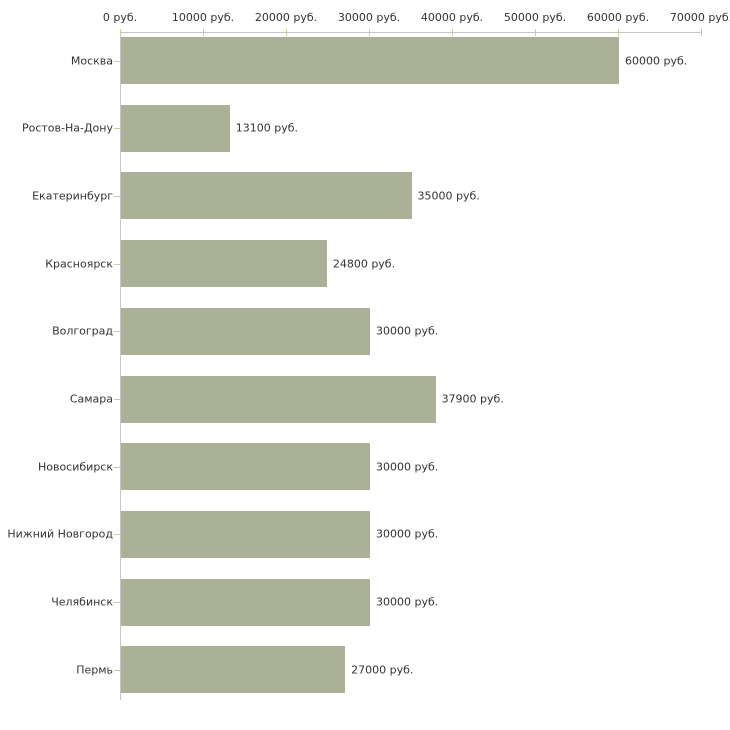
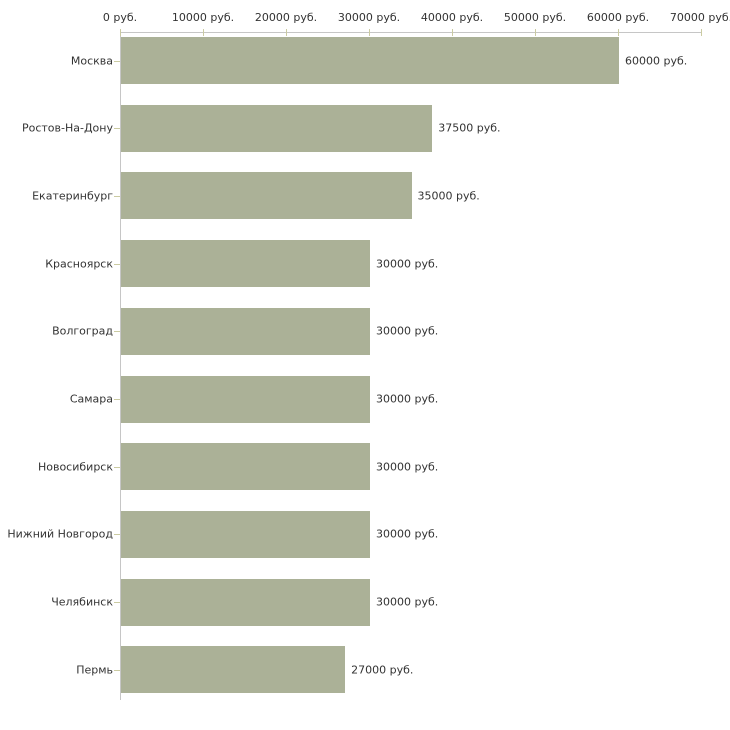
Ростов-На-Дону: 13100 -> 37500
Красноярск: 24800 -> 30000
Самара: 37900 -> 30000
